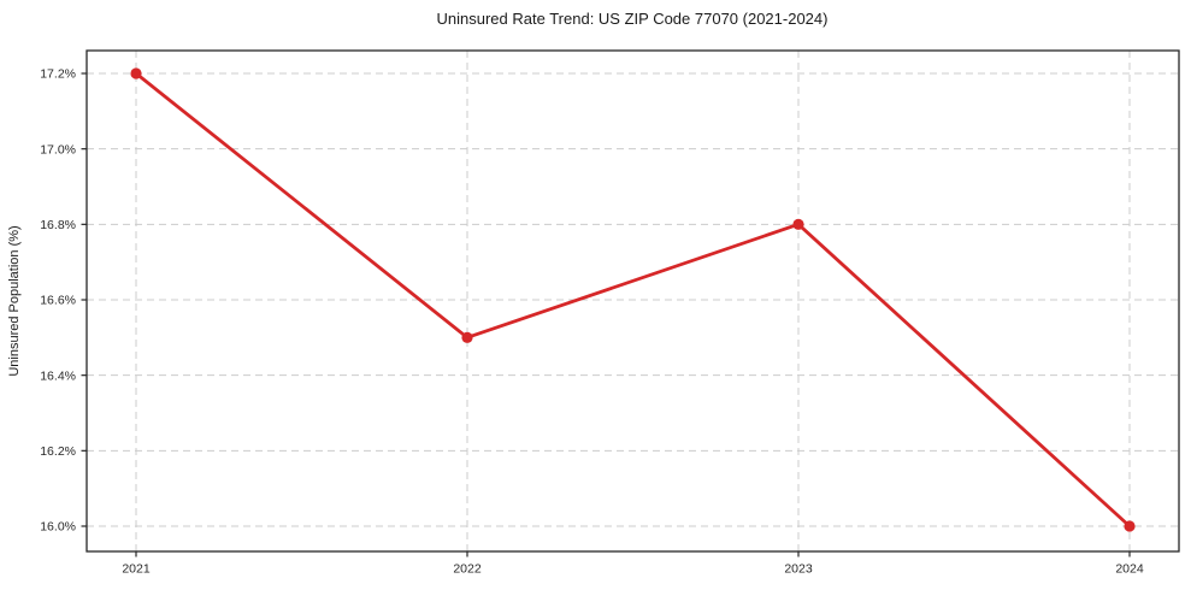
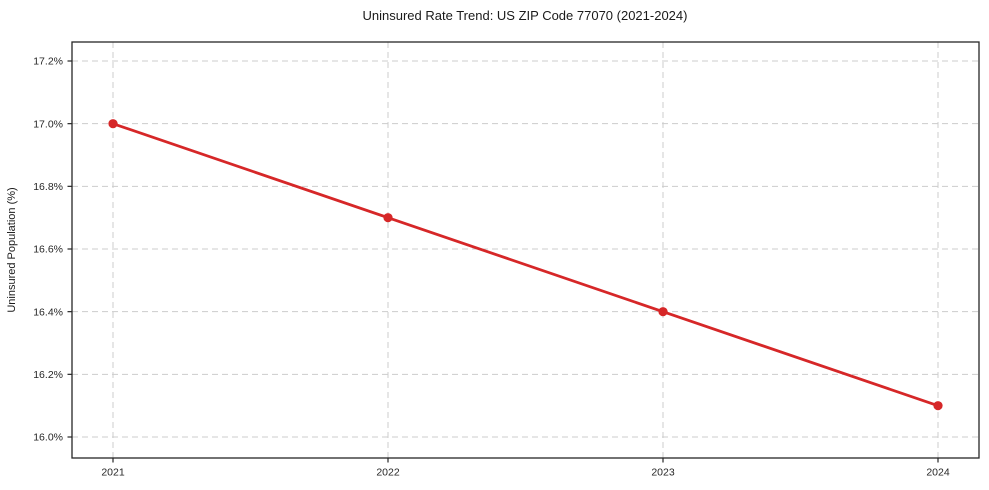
2021: 17.2% -> 17.0%
2022: 16.5% -> 16.7%
2023: 16.8% -> 16.4%
2024: 16.0% -> 16.1%
